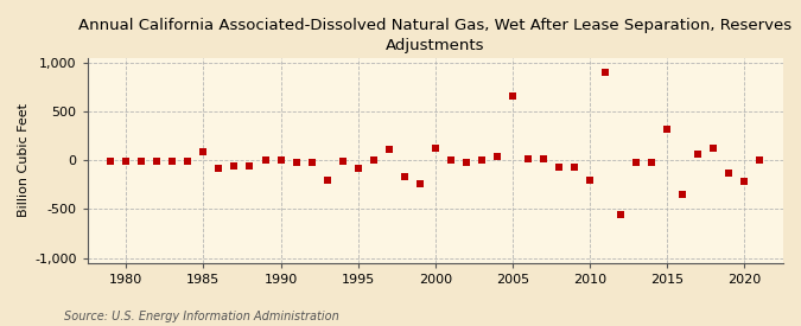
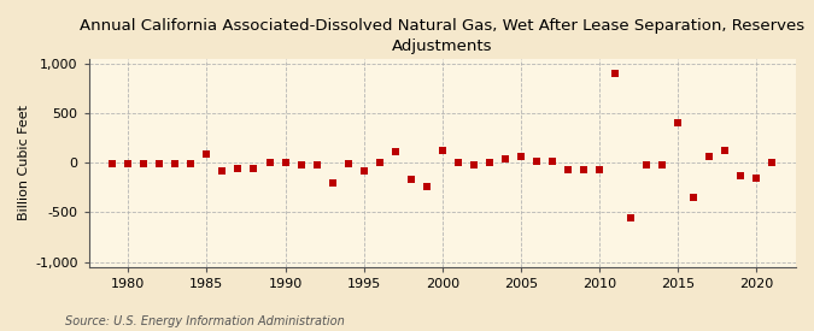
2005: 660 -> 70
2010: -200 -> -60
2015: 320 -> 400
2020: -220 -> -160
